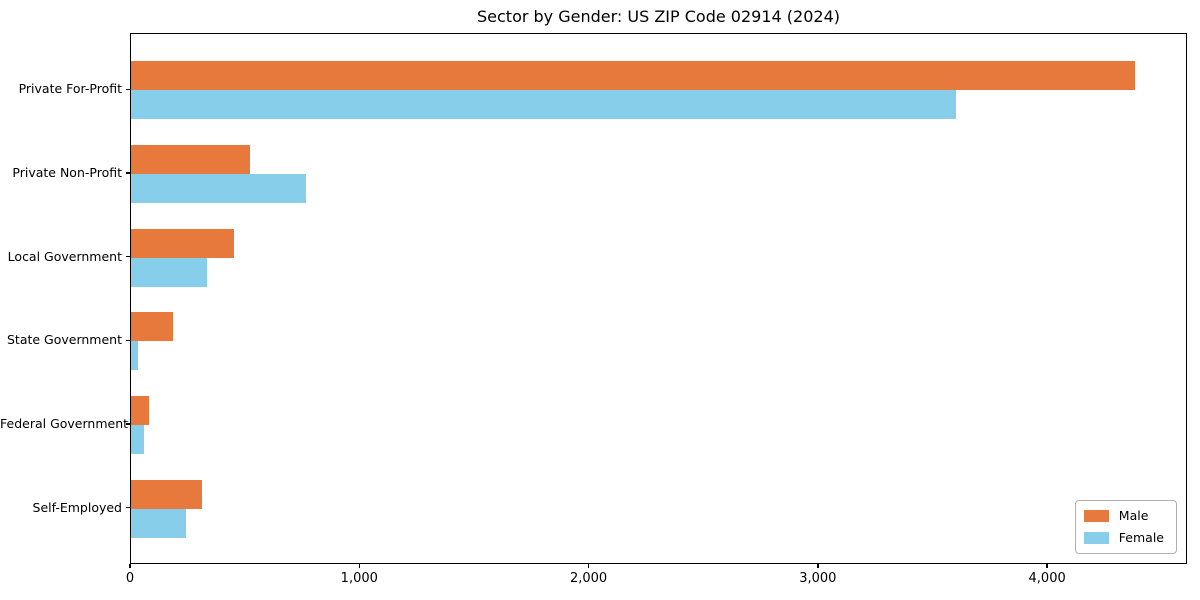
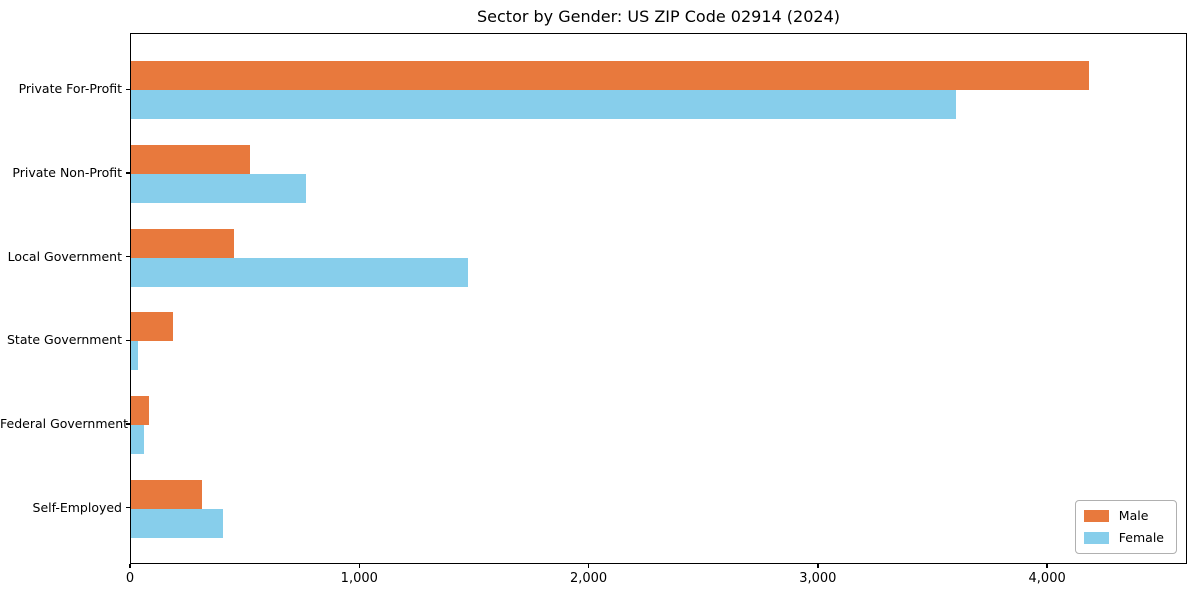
Male/Private For-Profit: 4380 -> 4180
Female/Local Government: 330 -> 1470
Female/Self-Employed: 240 -> 400
